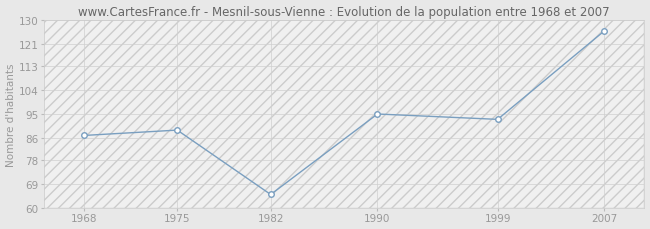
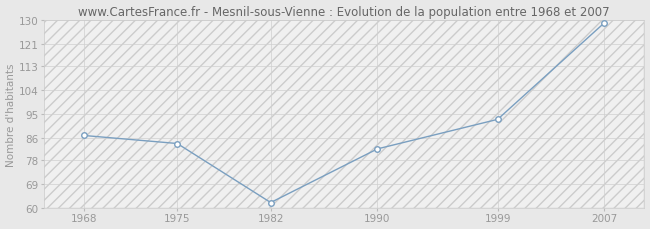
1975: 89 -> 84
1982: 65 -> 62
1990: 95 -> 82
2007: 126 -> 129
